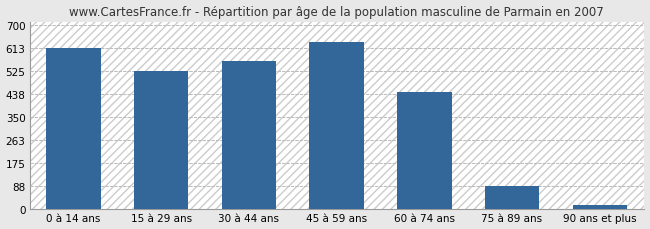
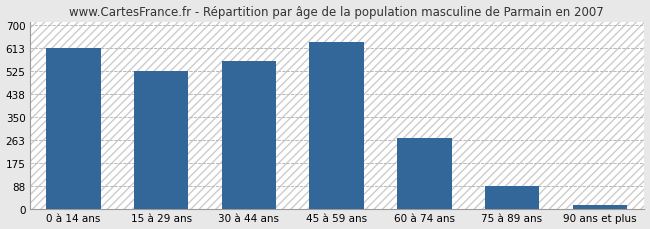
60 à 74 ans: 445 -> 270
